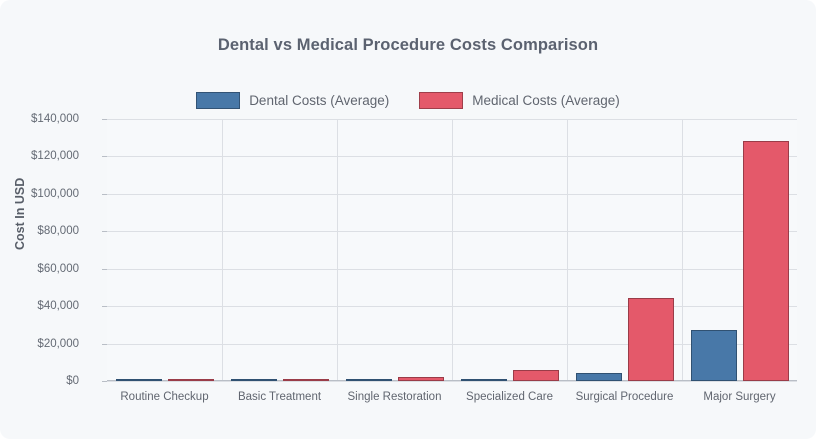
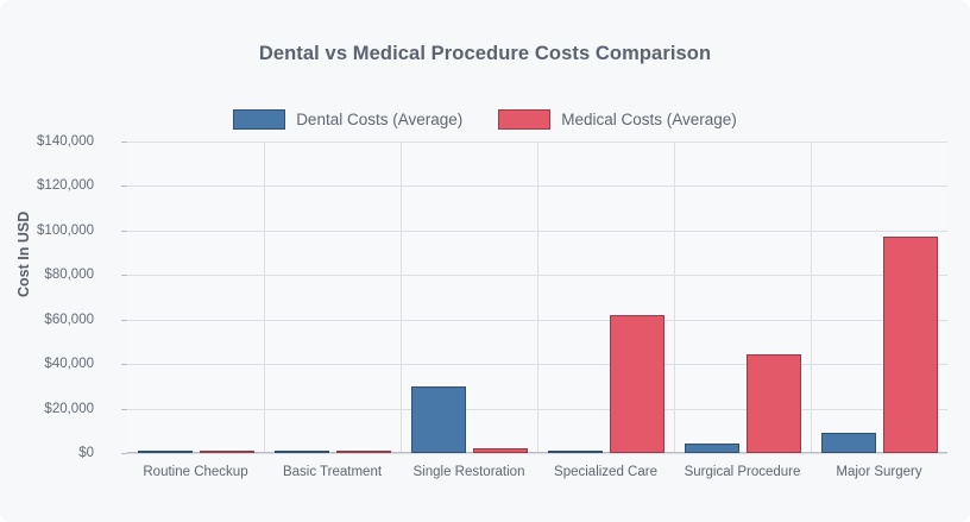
Dental Costs (Average)/Single Restoration: $1000 -> $30000
Medical Costs (Average)/Specialized Care: $6000 -> $62000
Dental Costs (Average)/Major Surgery: $27000 -> $9000
Medical Costs (Average)/Major Surgery: $128000 -> $97000
